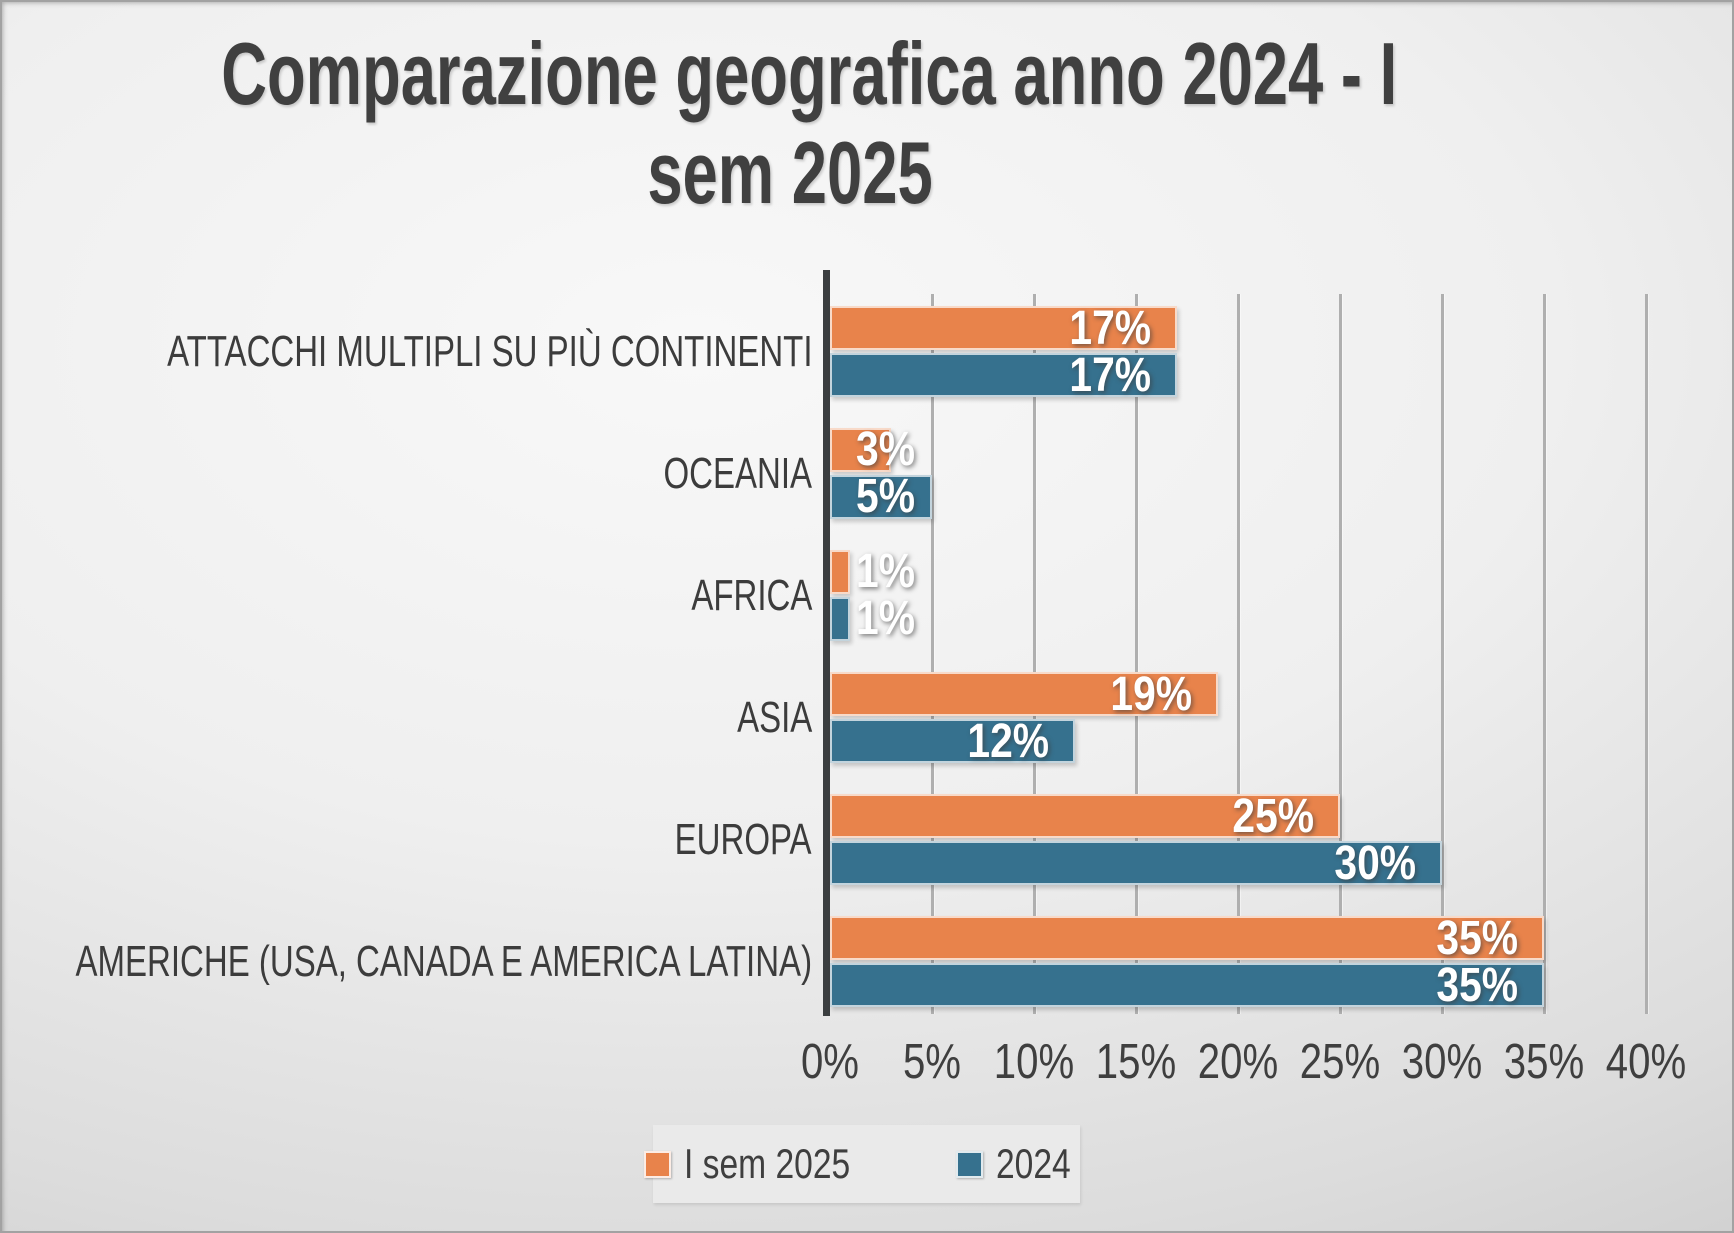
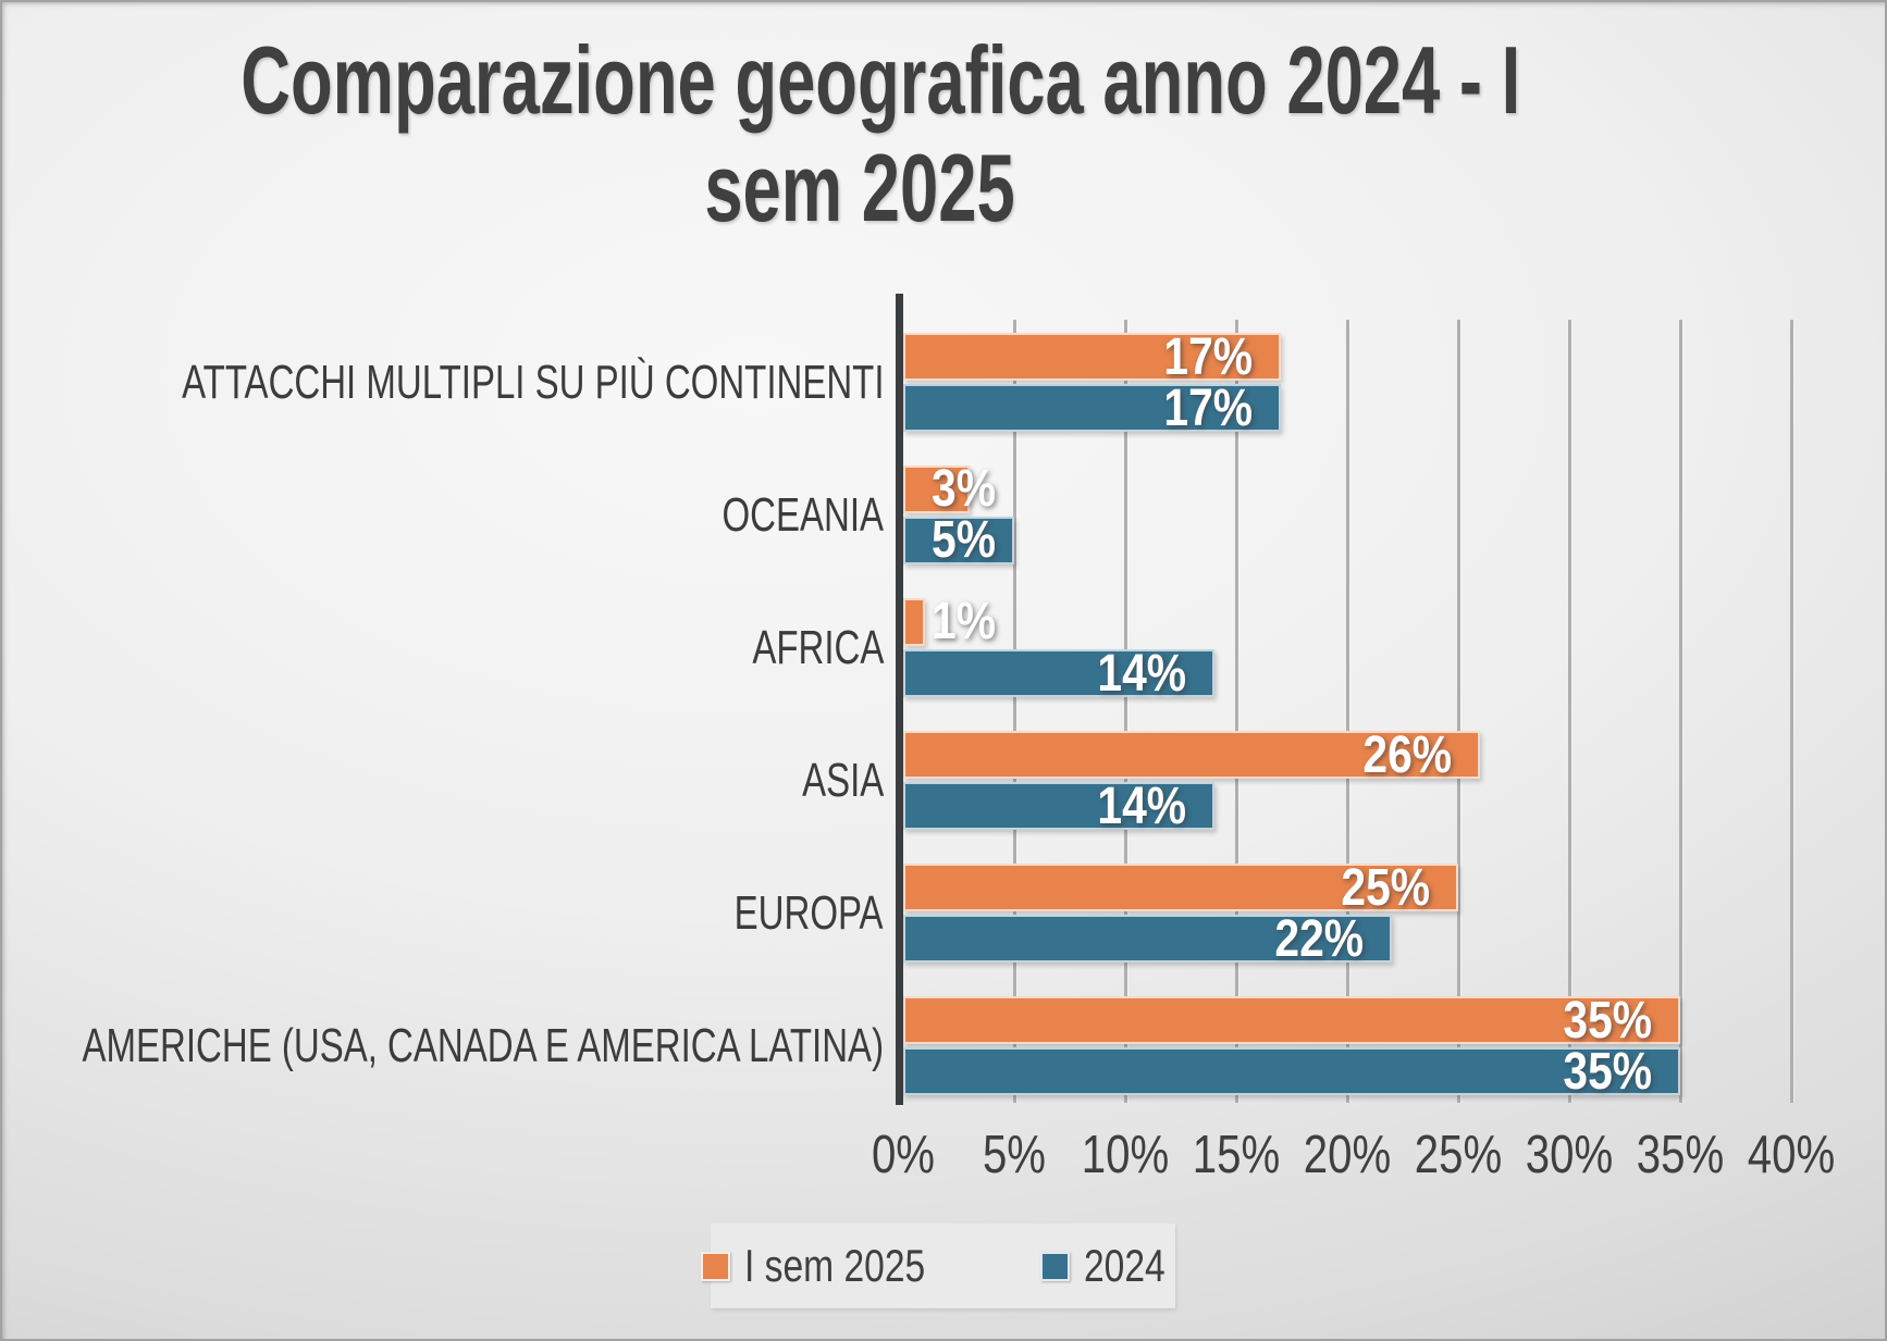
2024/AFRICA: 1% -> 14%
I sem 2025/ASIA: 19% -> 26%
2024/ASIA: 12% -> 14%
2024/EUROPA: 30% -> 22%
